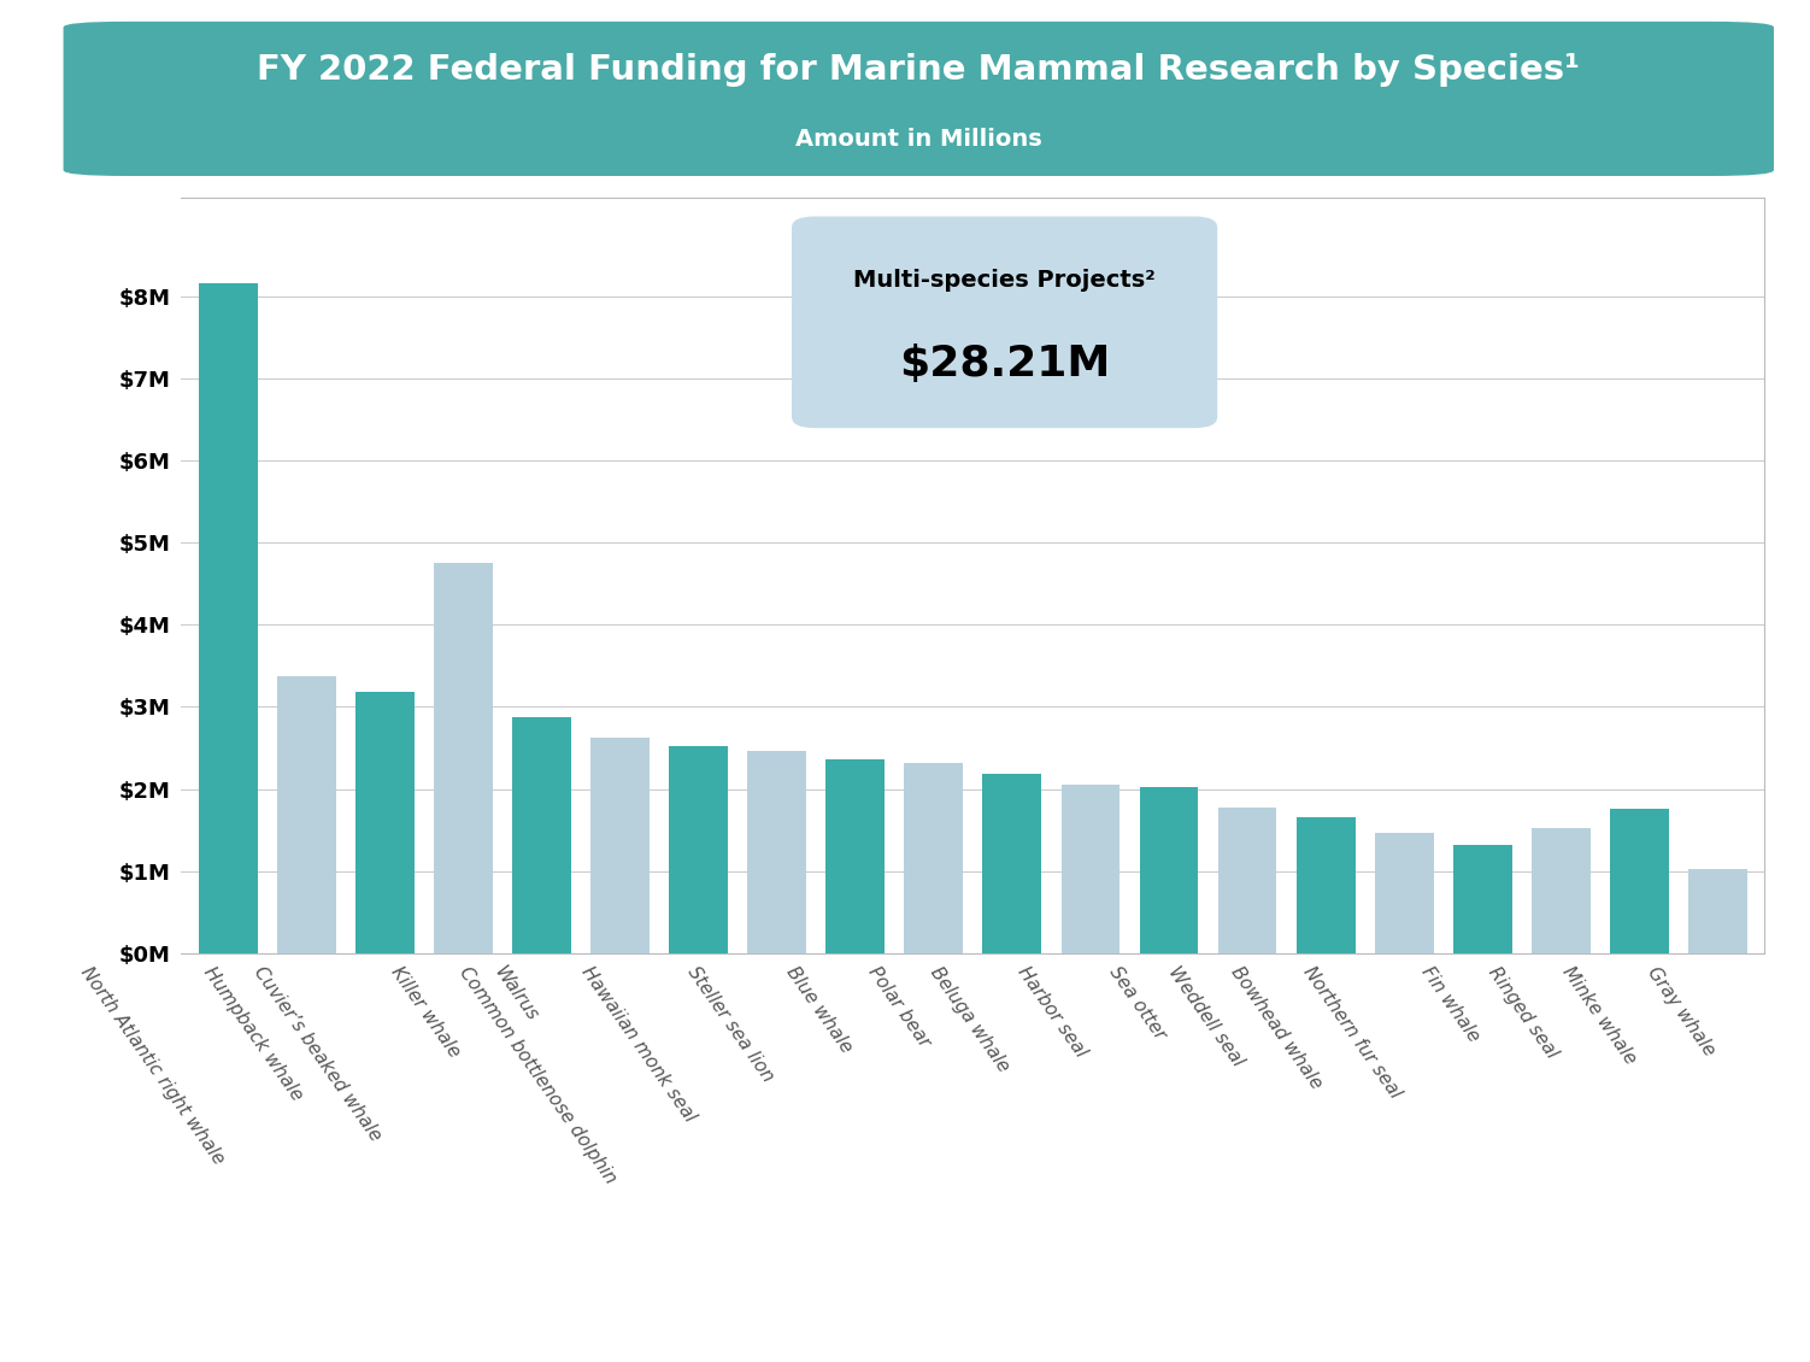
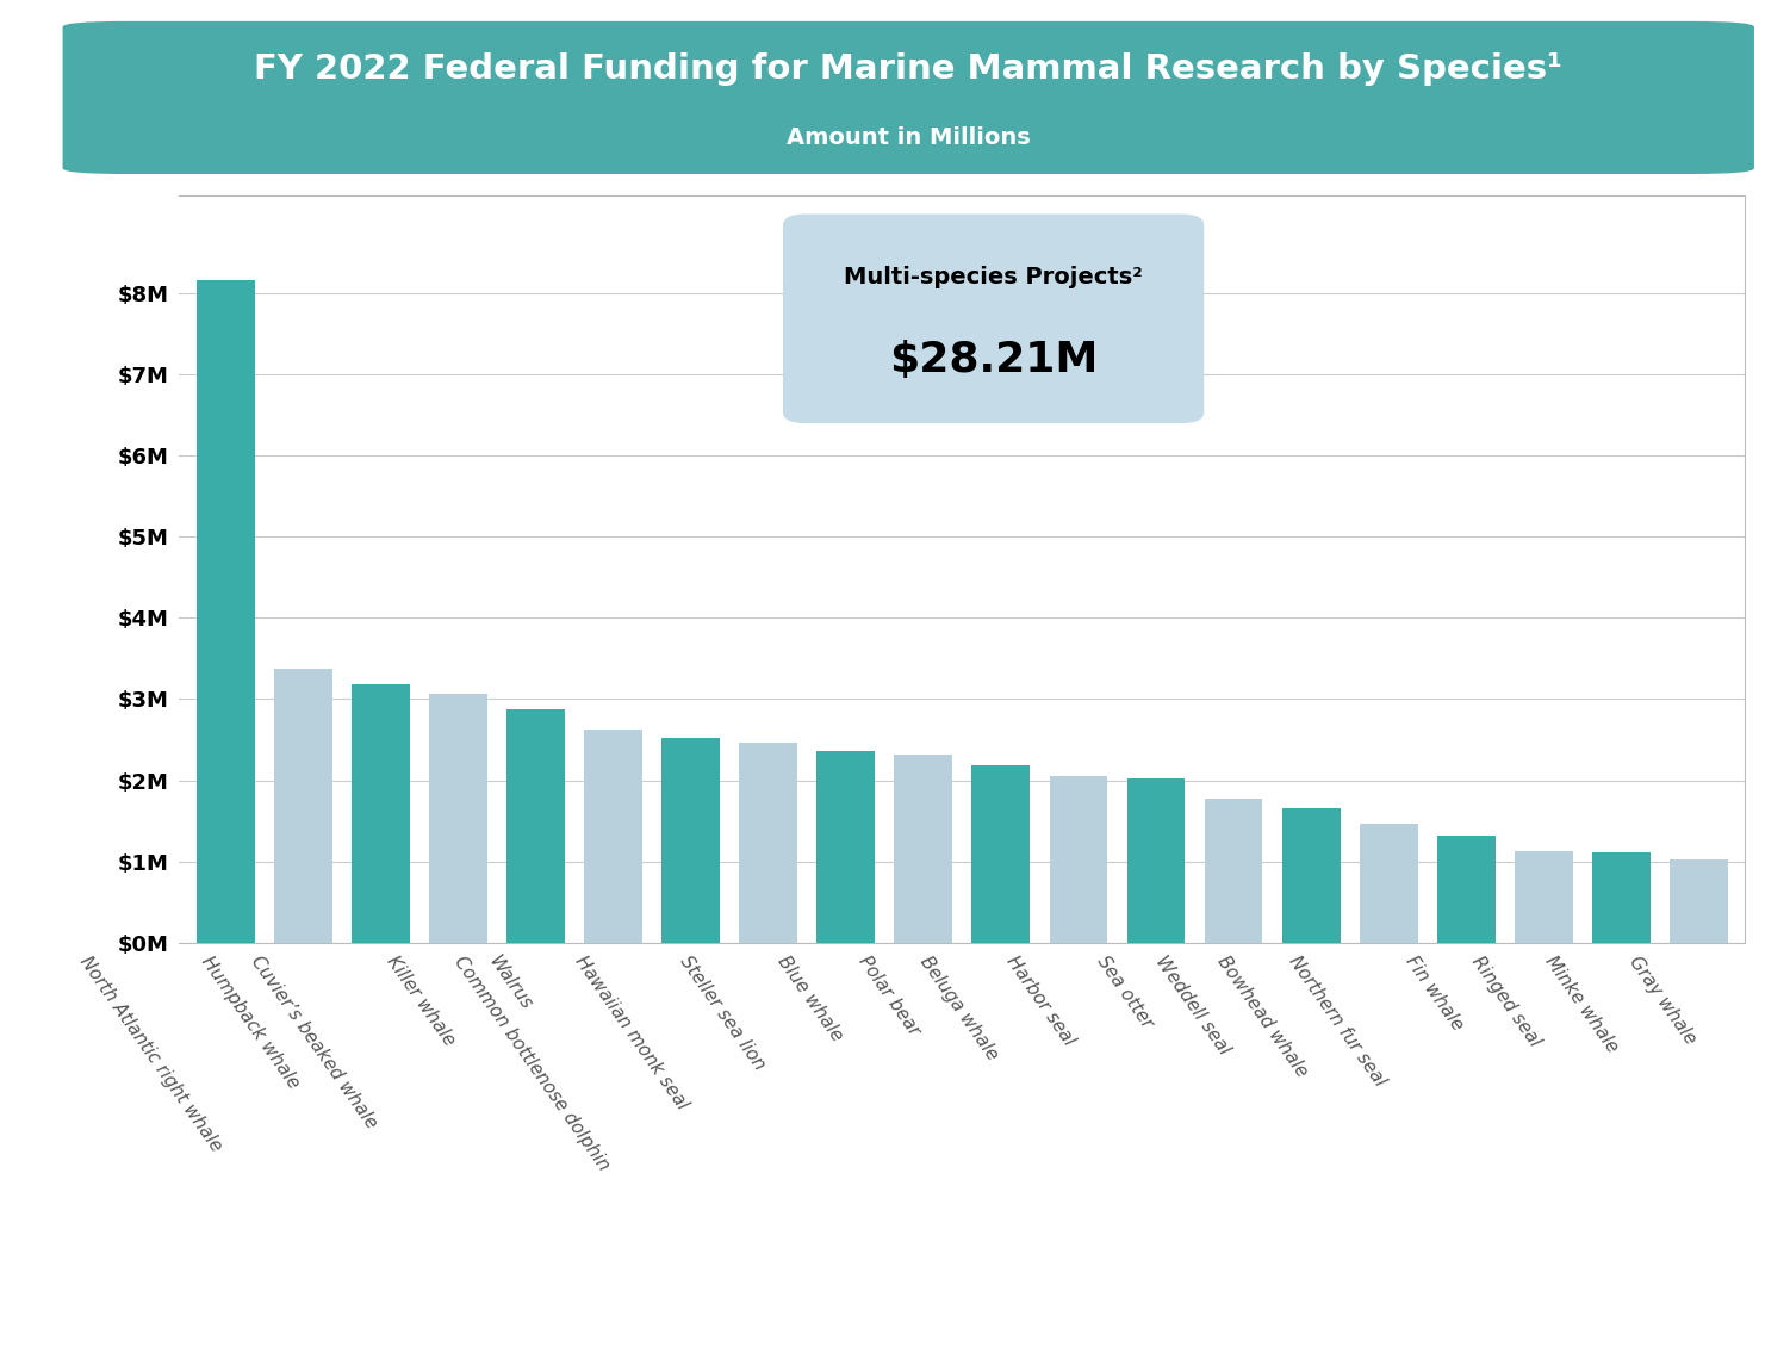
Killer whale: $4.76M -> $3.07M
Ringed seal: $1.52M -> $1.13M
Minke whale: $1.76M -> $1.12M
